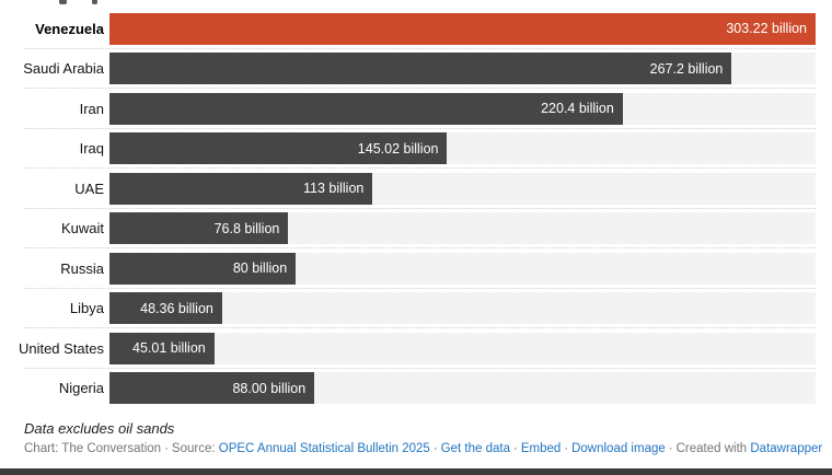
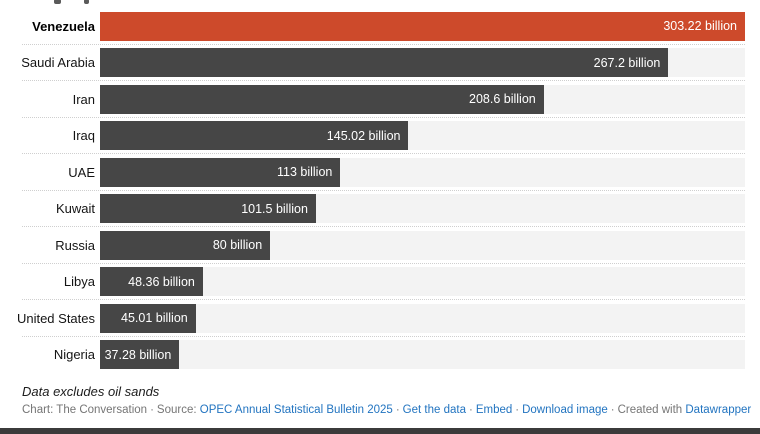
Iran: 220.4 -> 208.6
Kuwait: 76.8 -> 101.5
Nigeria: 88.00 -> 37.28
